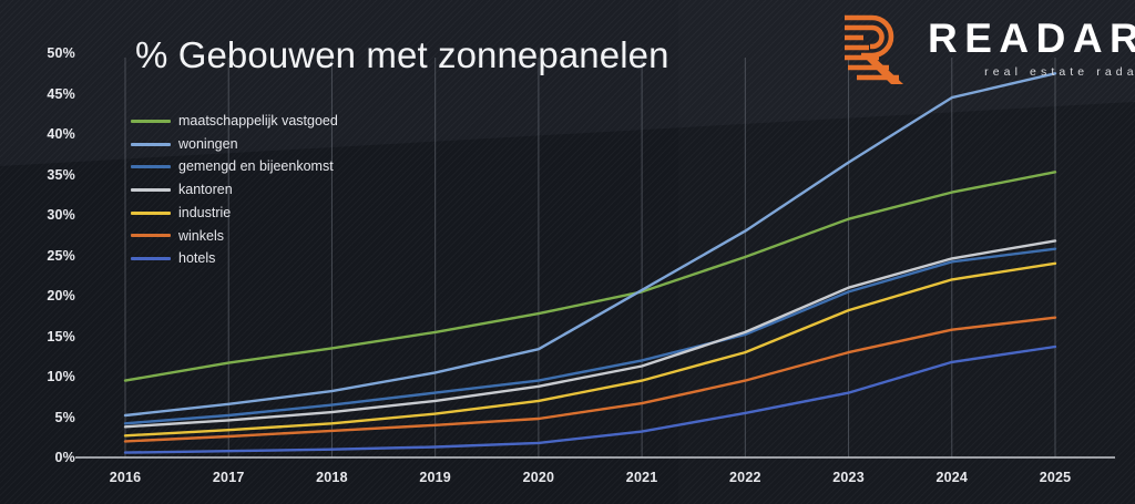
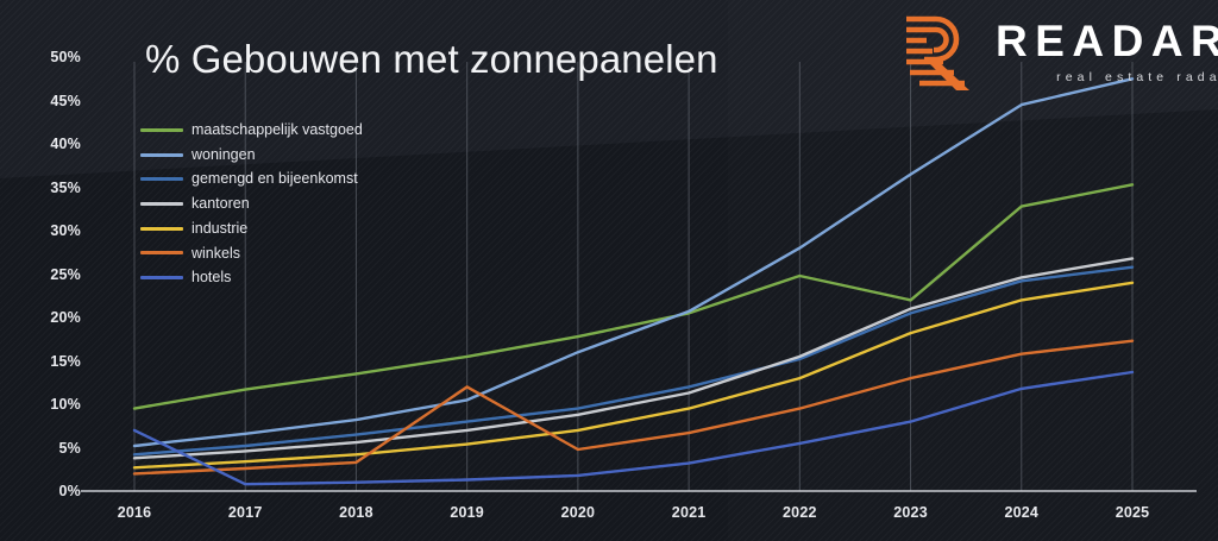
hotels/2016: 1% -> 7%
winkels/2019: 4% -> 12%
woningen/2020: 13% -> 16%
maatschappelijk vastgoed/2023: 30% -> 22%
